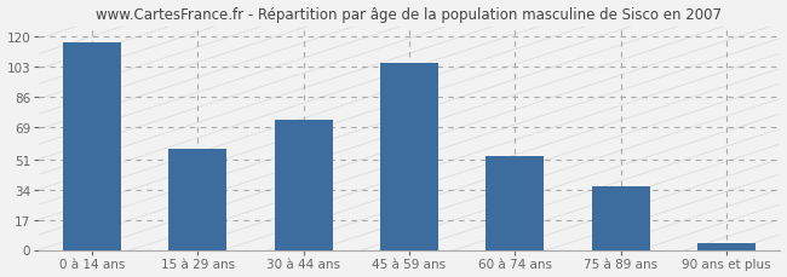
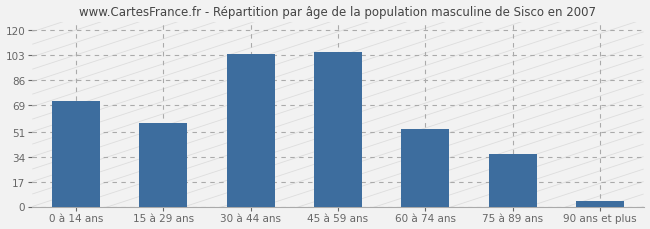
0 à 14 ans: 117 -> 72
30 à 44 ans: 73 -> 104
